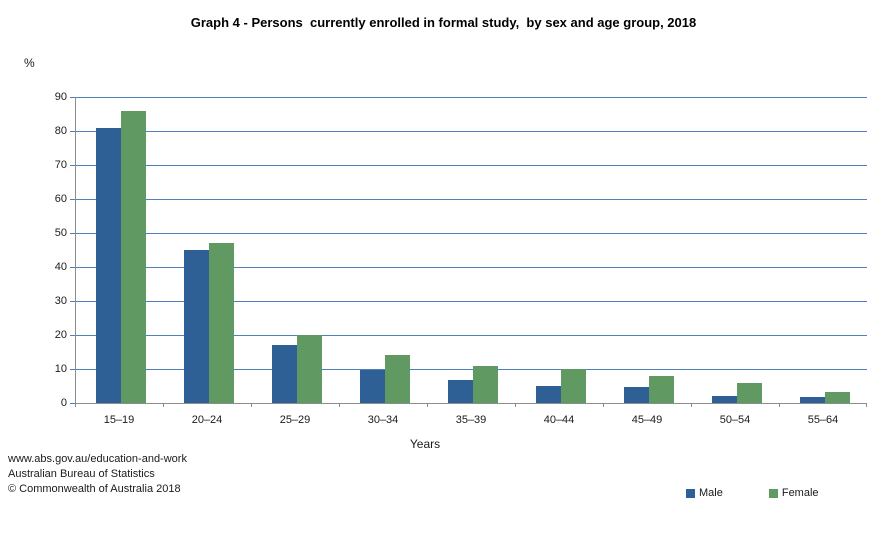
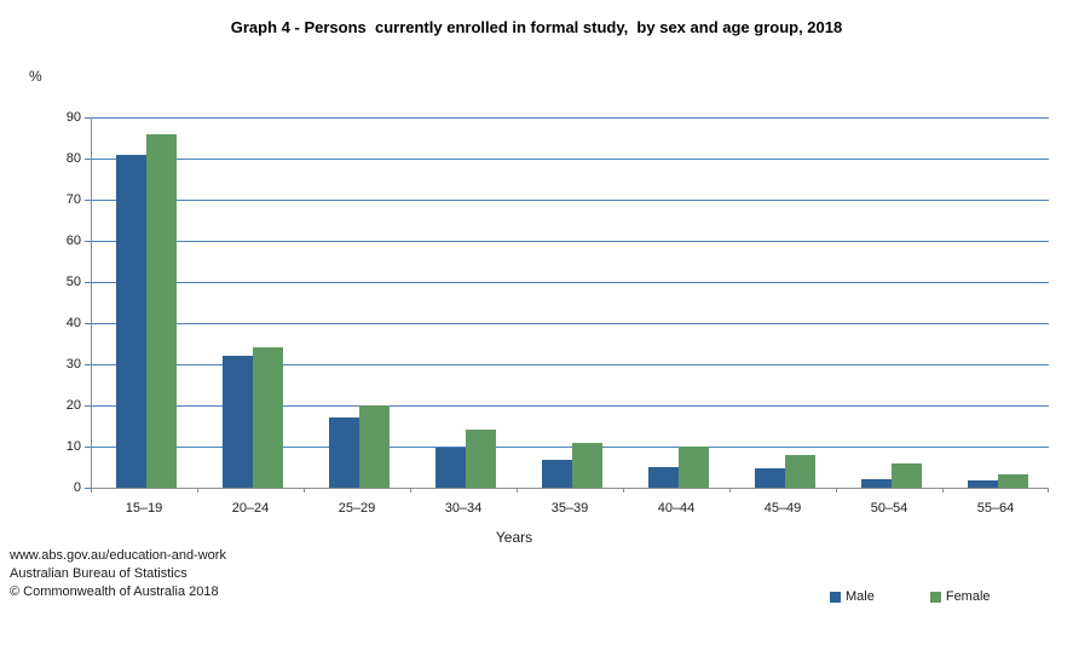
Male/20–24: 45 -> 32
Female/20–24: 47 -> 34
